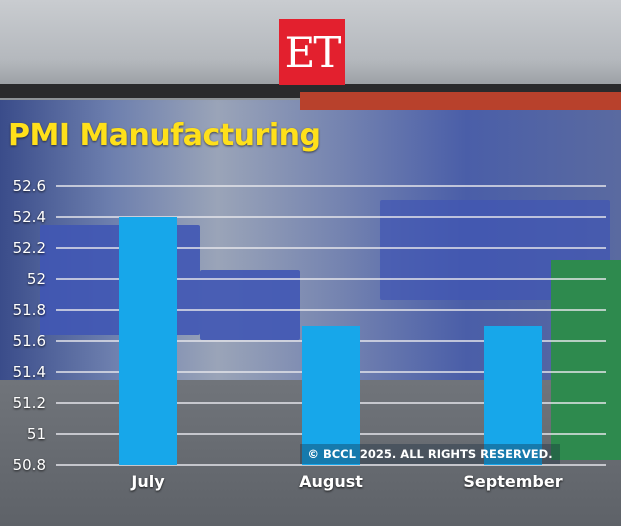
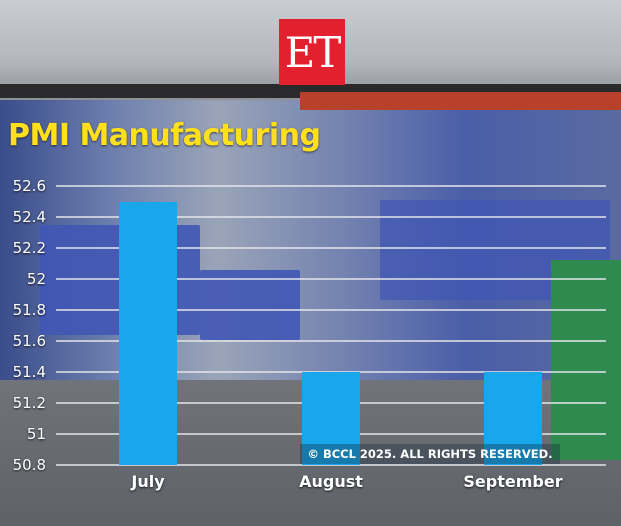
July: 52.4 -> 52.5
August: 51.7 -> 51.4
September: 51.7 -> 51.4
